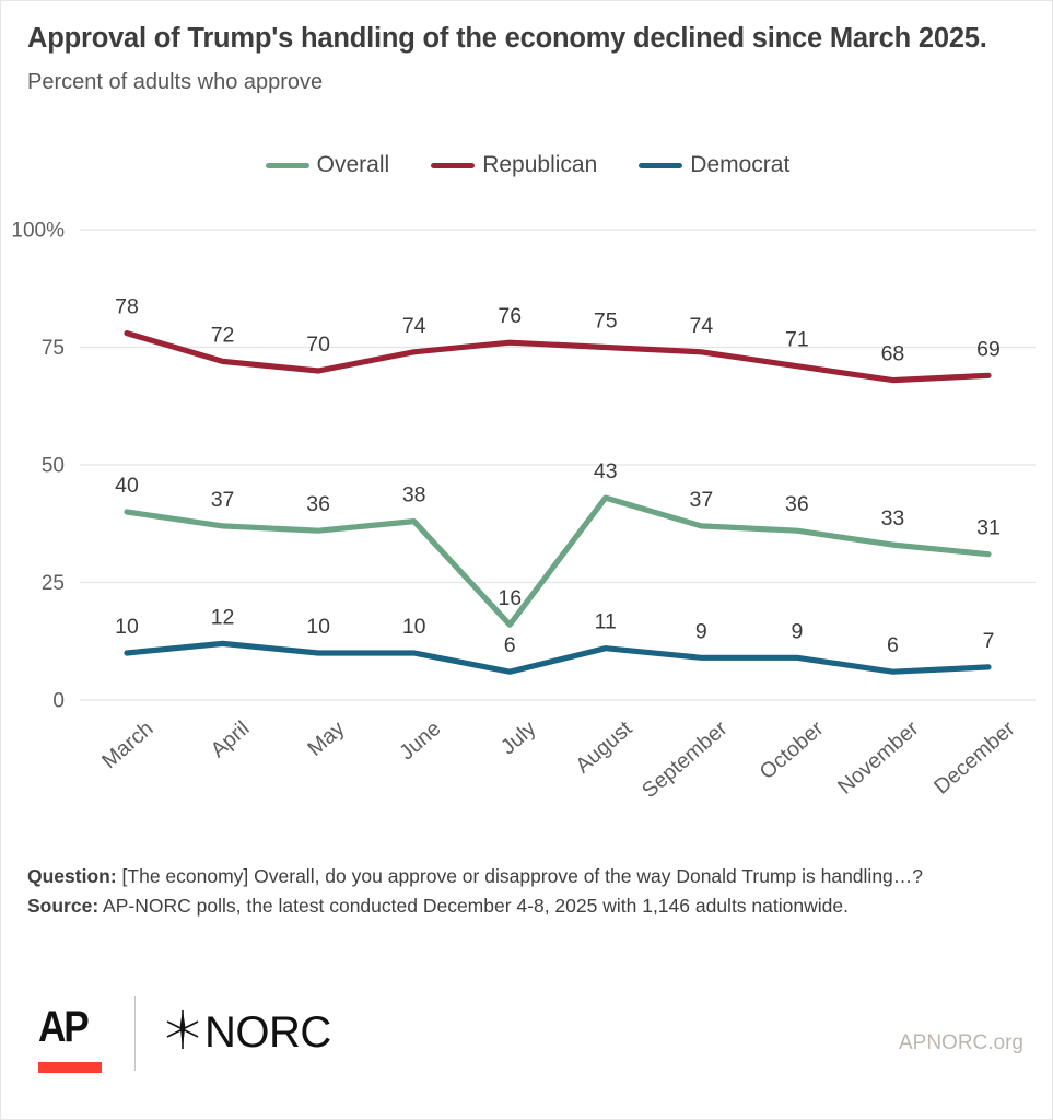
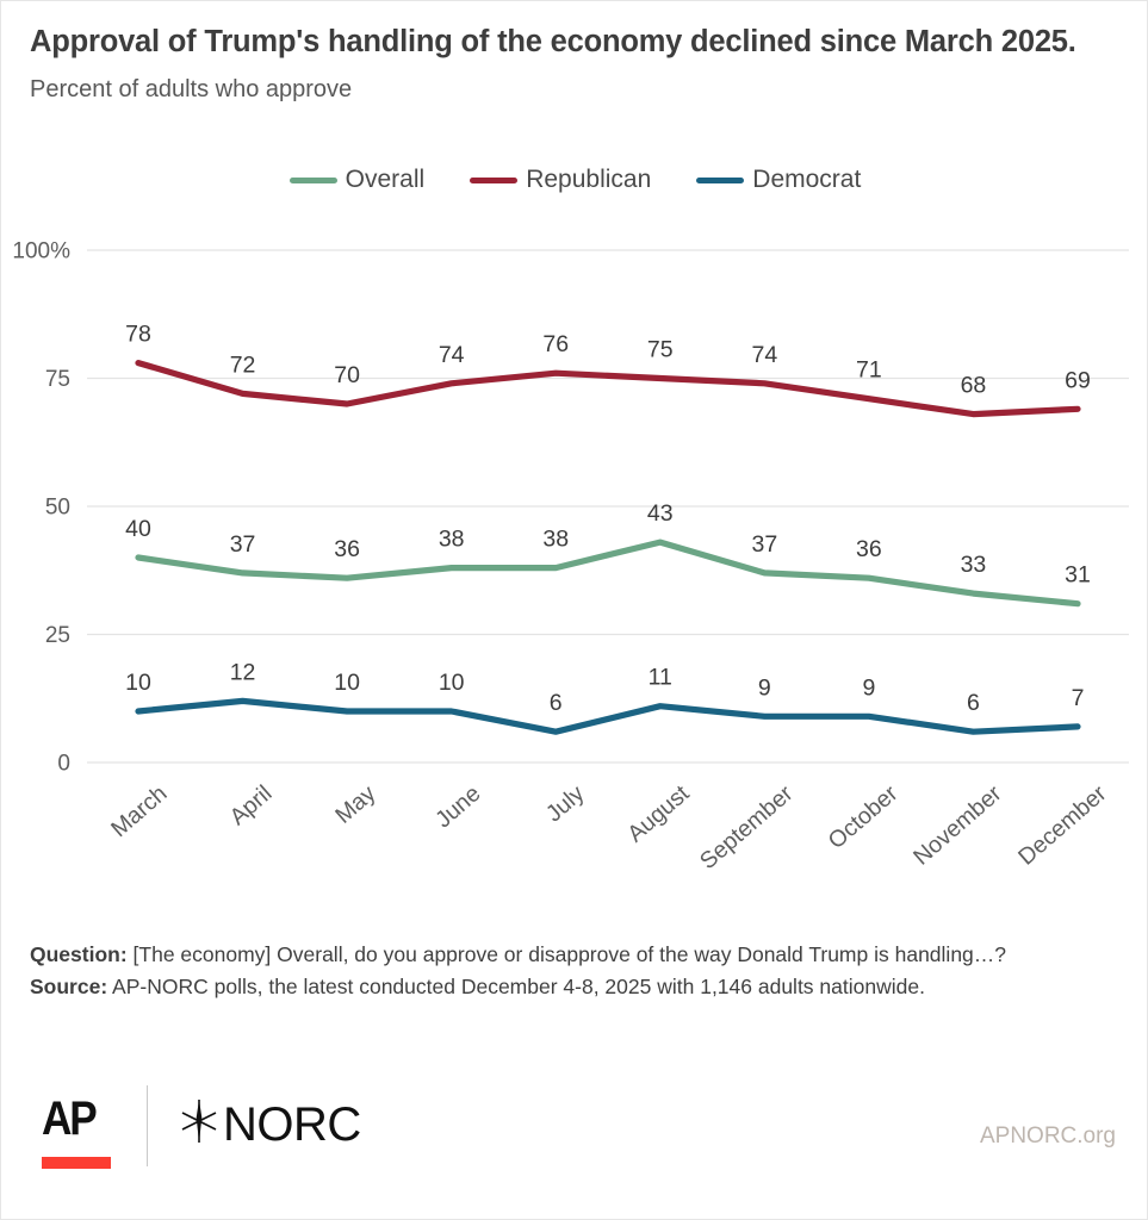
Overall/July: 16 -> 38
